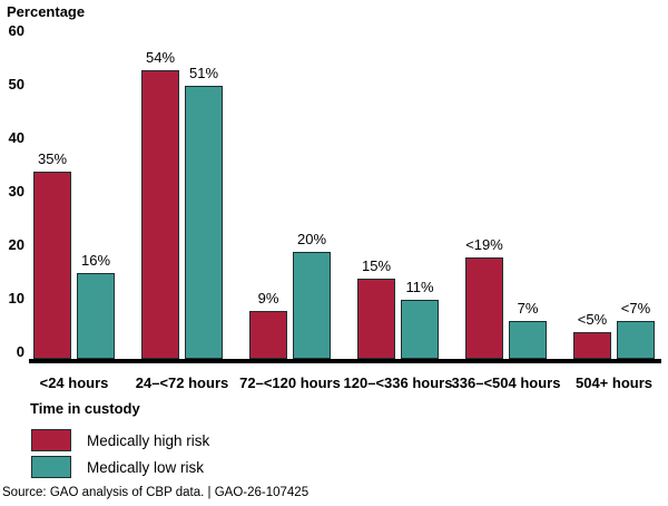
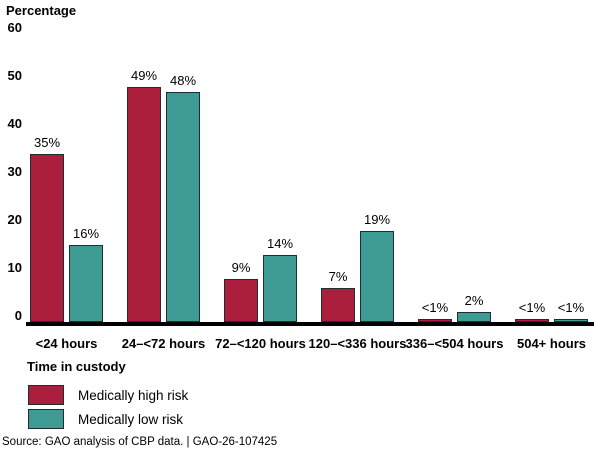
Medically high risk/24–<72 hours: 54% -> 49%
Medically low risk/24–<72 hours: 51% -> 48%
Medically low risk/72–<120 hours: 20% -> 14%
Medically high risk/120–<336 hours: 15% -> 7%
Medically low risk/120–<336 hours: 11% -> 19%
Medically high risk/336–<504 hours: 19 -> 1
Medically low risk/336–<504 hours: 7% -> 2%
Medically high risk/504+ hours: 5 -> 1
Medically low risk/504+ hours: 7 -> 1
